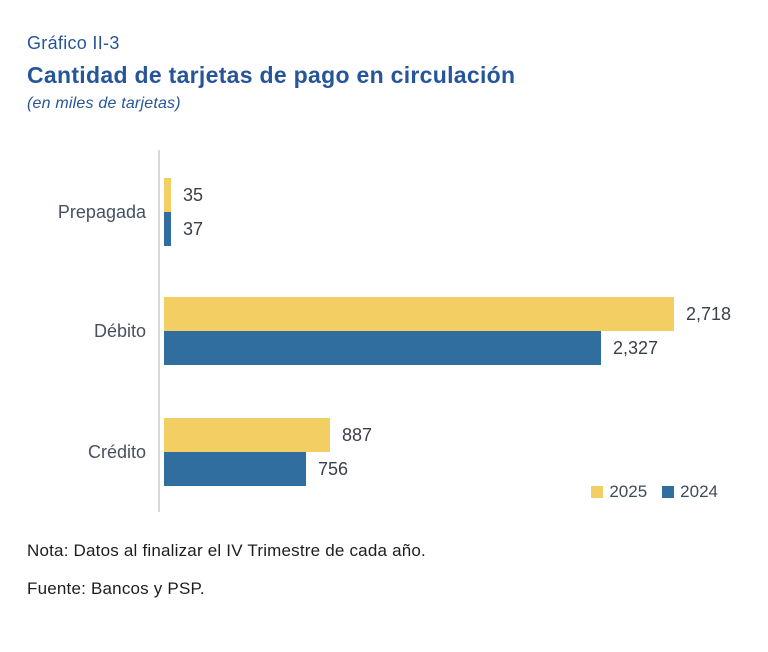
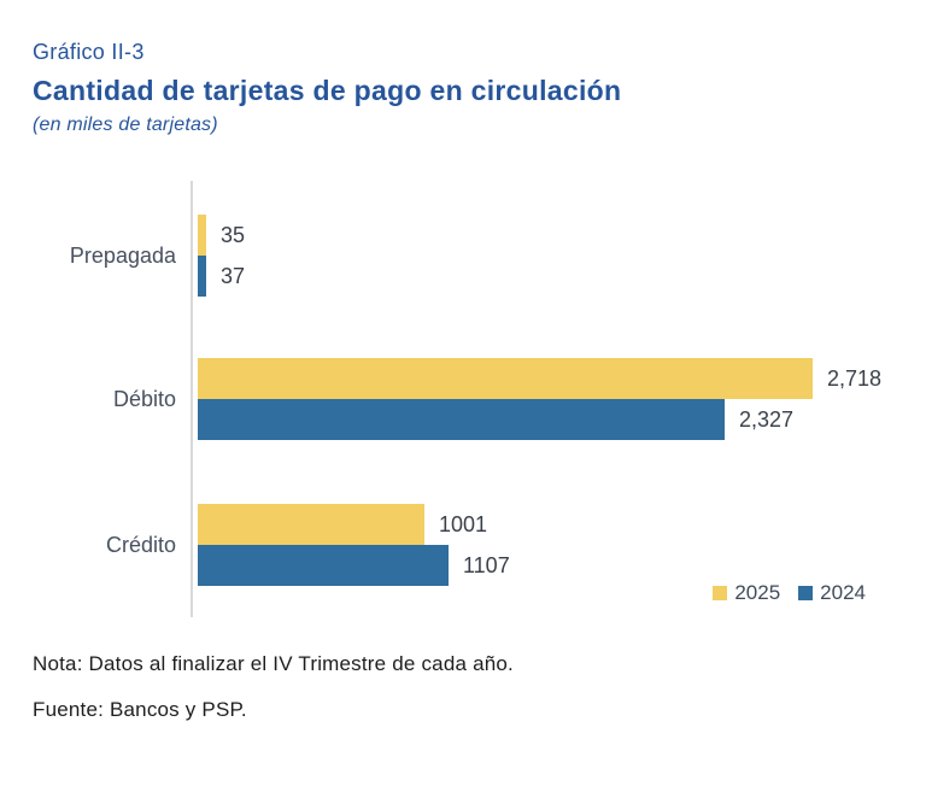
2025/Crédito: 887 -> 1001
2024/Crédito: 756 -> 1107
